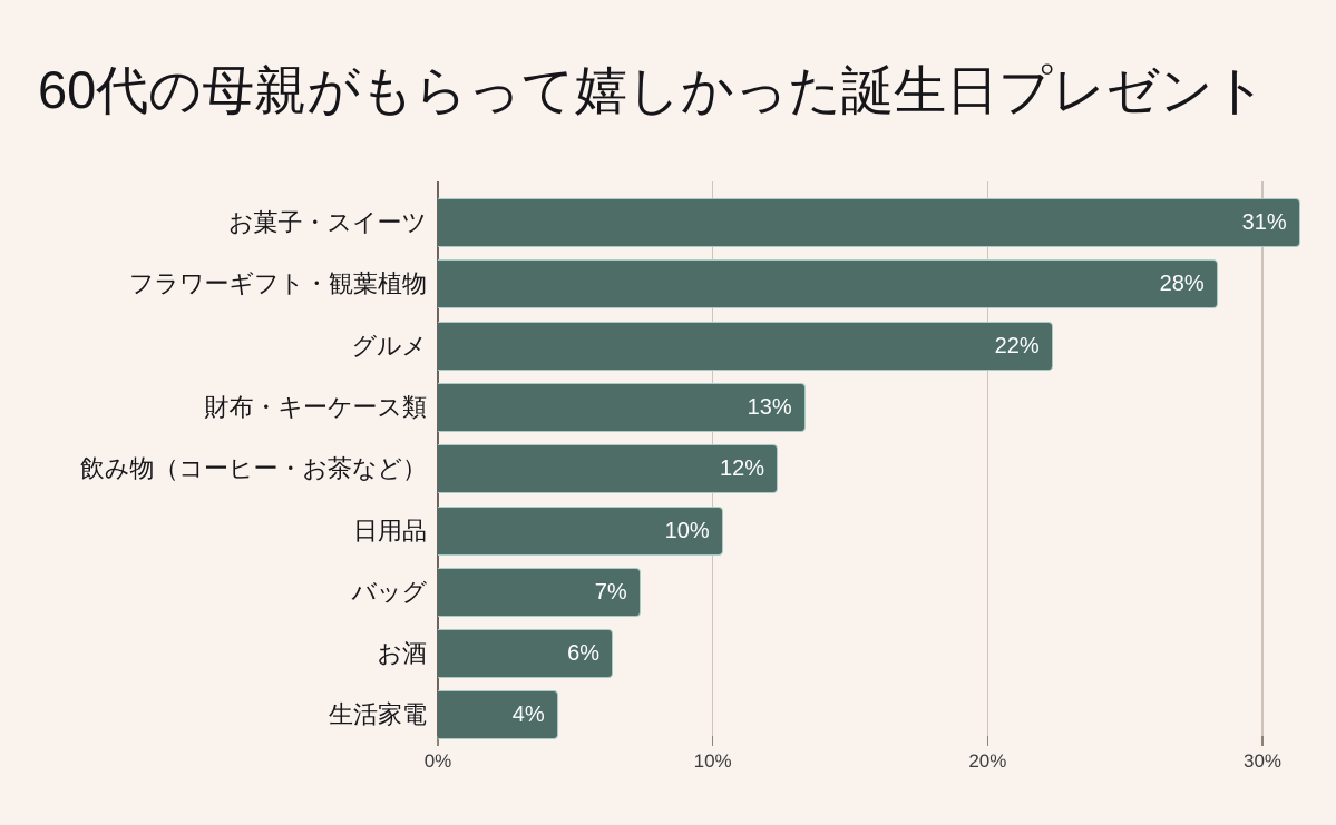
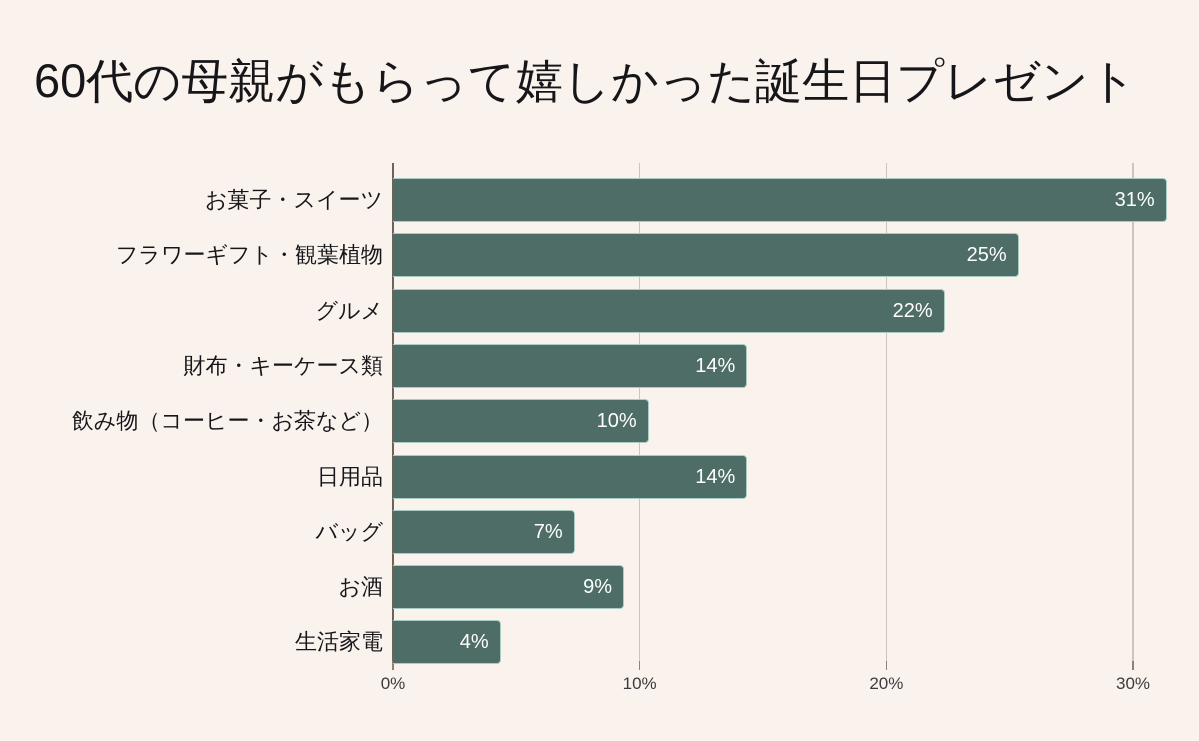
フラワーギフト・観葉植物: 28% -> 25%
財布・キーケース類: 13% -> 14%
飲み物（コーヒー・お茶など）: 12% -> 10%
日用品: 10% -> 14%
お酒: 6% -> 9%
